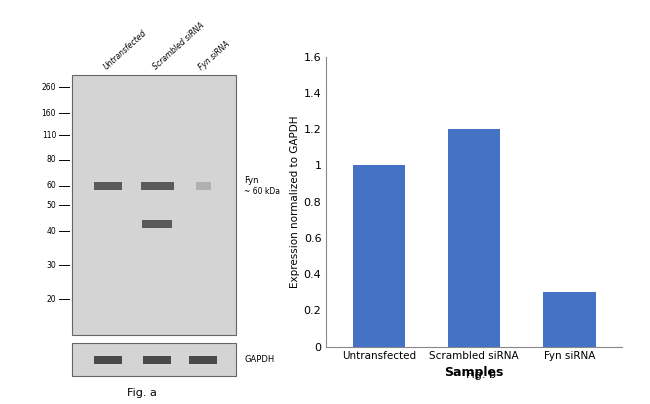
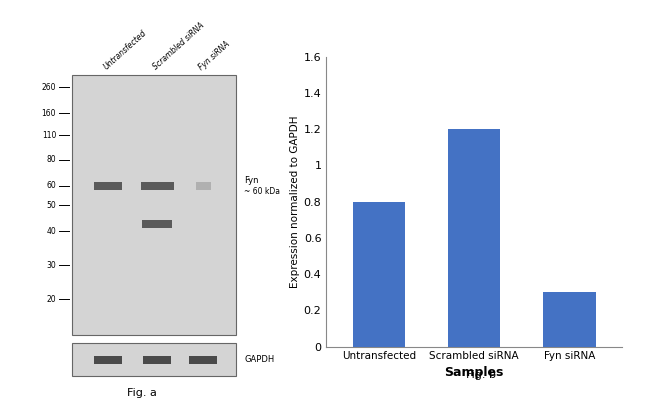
Untransfected: 1.0 -> 0.8
